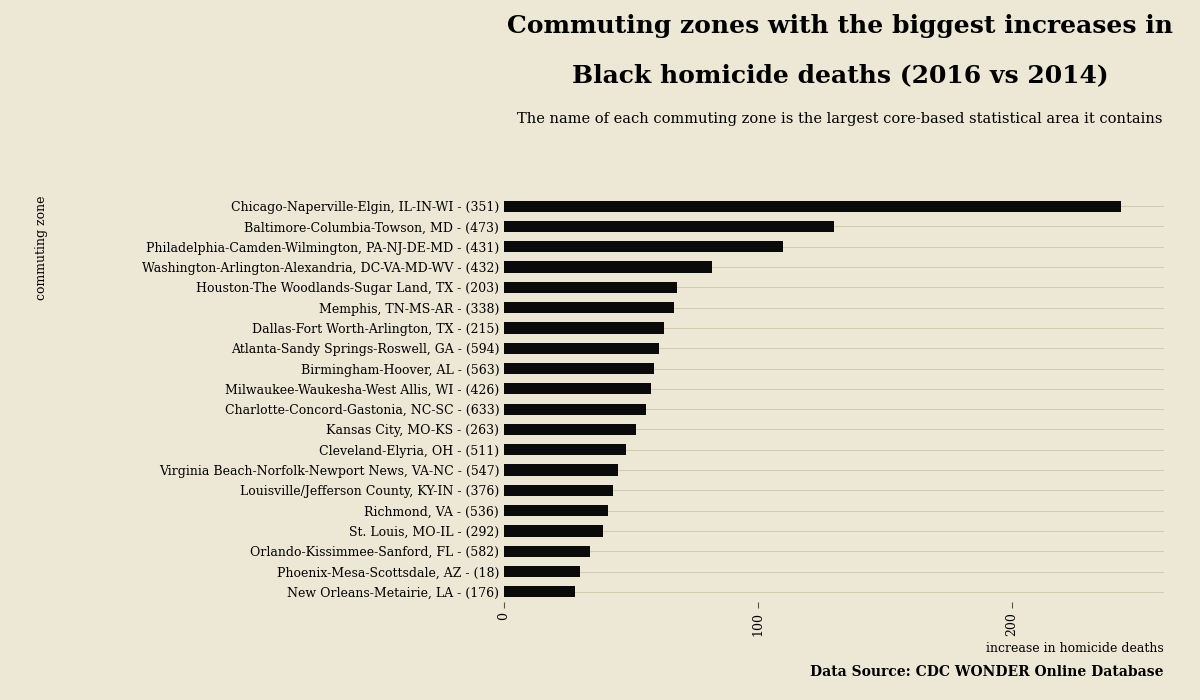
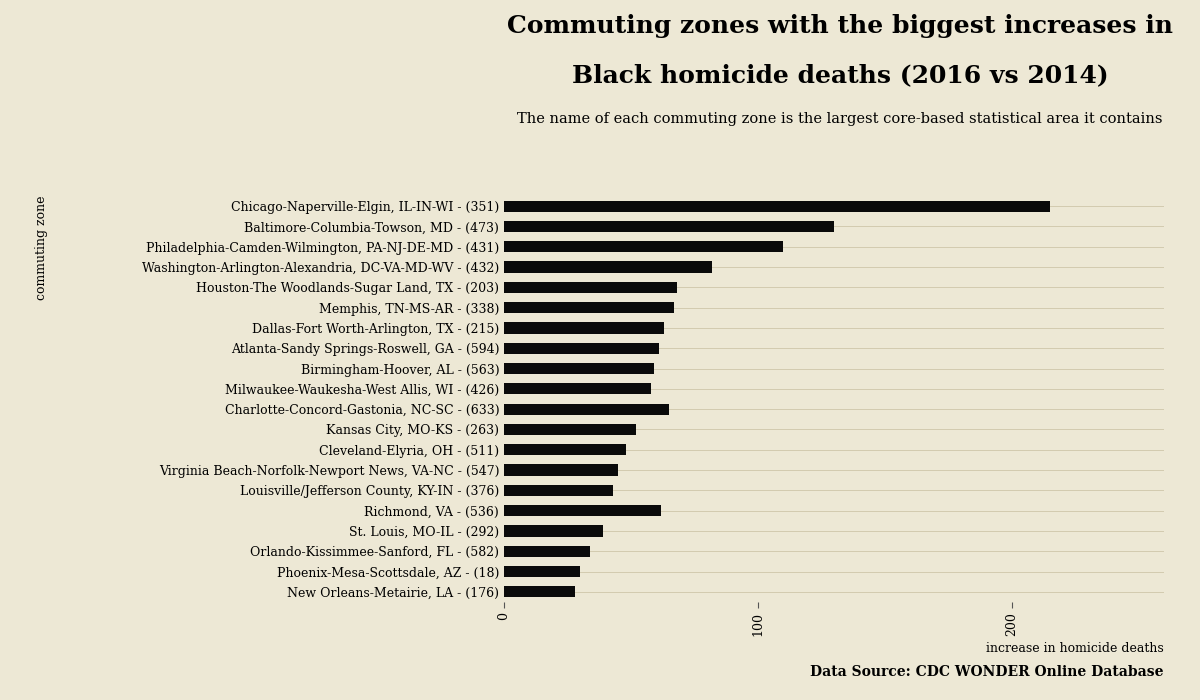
Chicago-Naperville-Elgin, IL-IN-WI - (351): 243 -> 215
Charlotte-Concord-Gastonia, NC-SC - (633): 56 -> 65
Richmond, VA - (536): 41 -> 62
